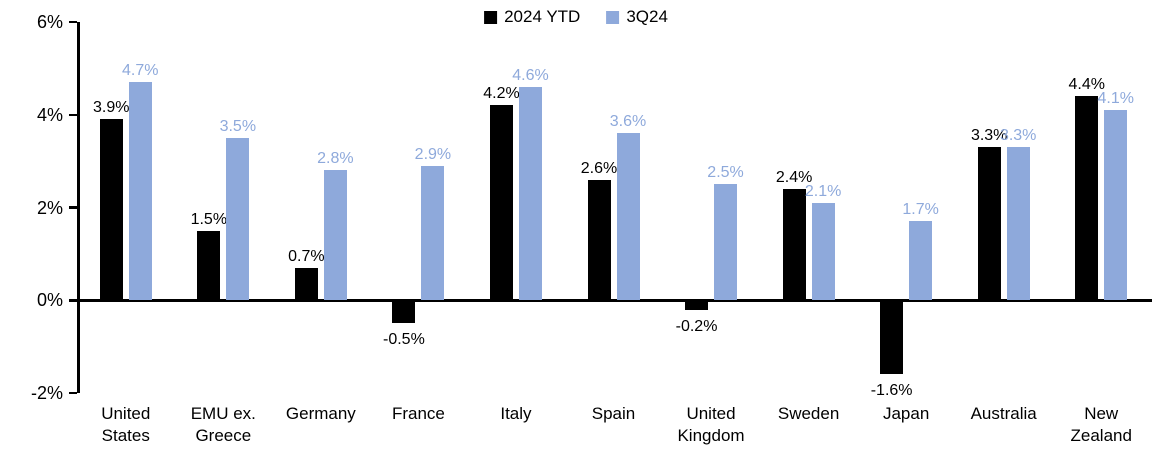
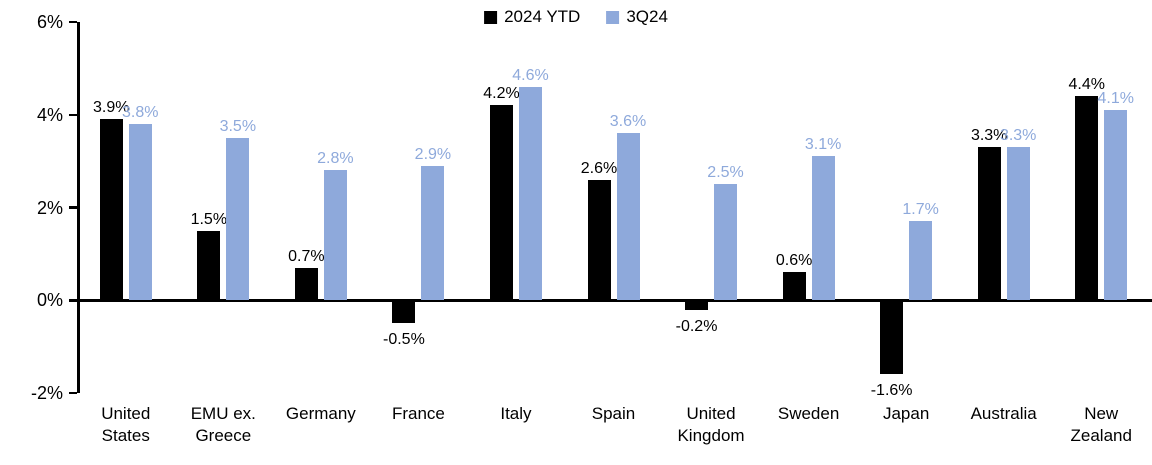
3Q24/United States: 4.7% -> 3.8%
2024 YTD/Sweden: 2.4% -> 0.6%
3Q24/Sweden: 2.1% -> 3.1%
